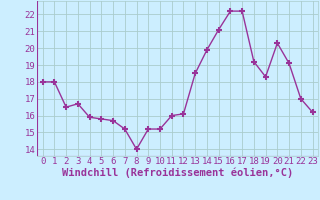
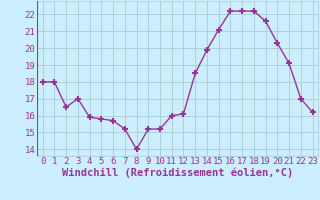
3: 16.7 -> 17.0
18: 19.2 -> 22.2
19: 18.3 -> 21.6
